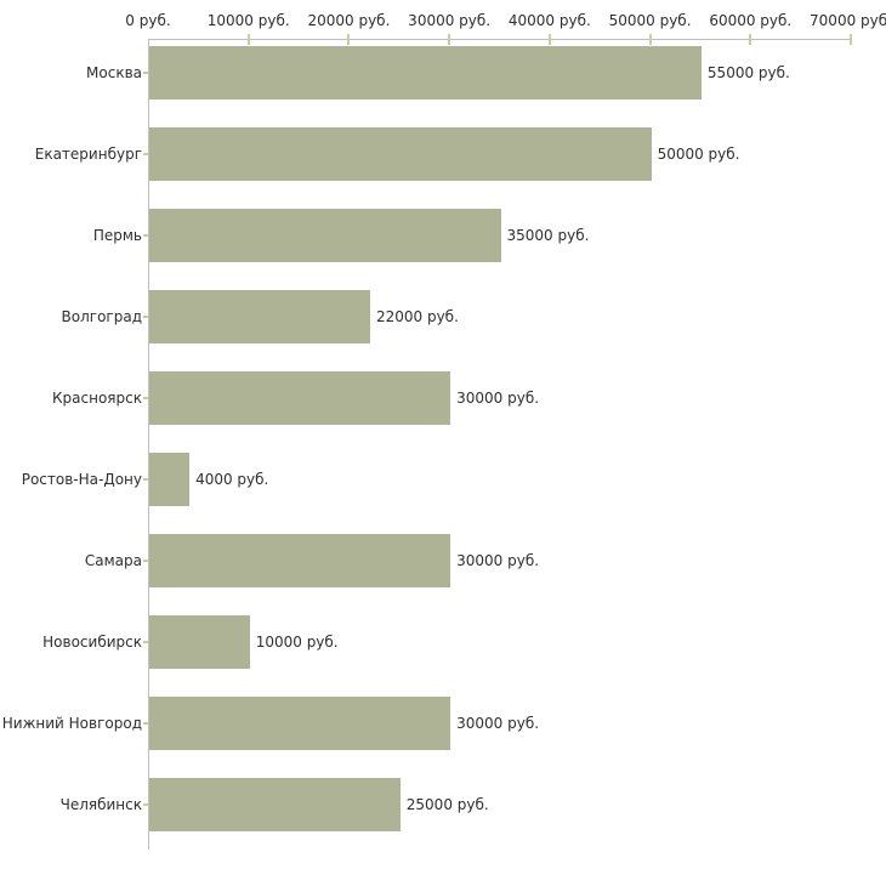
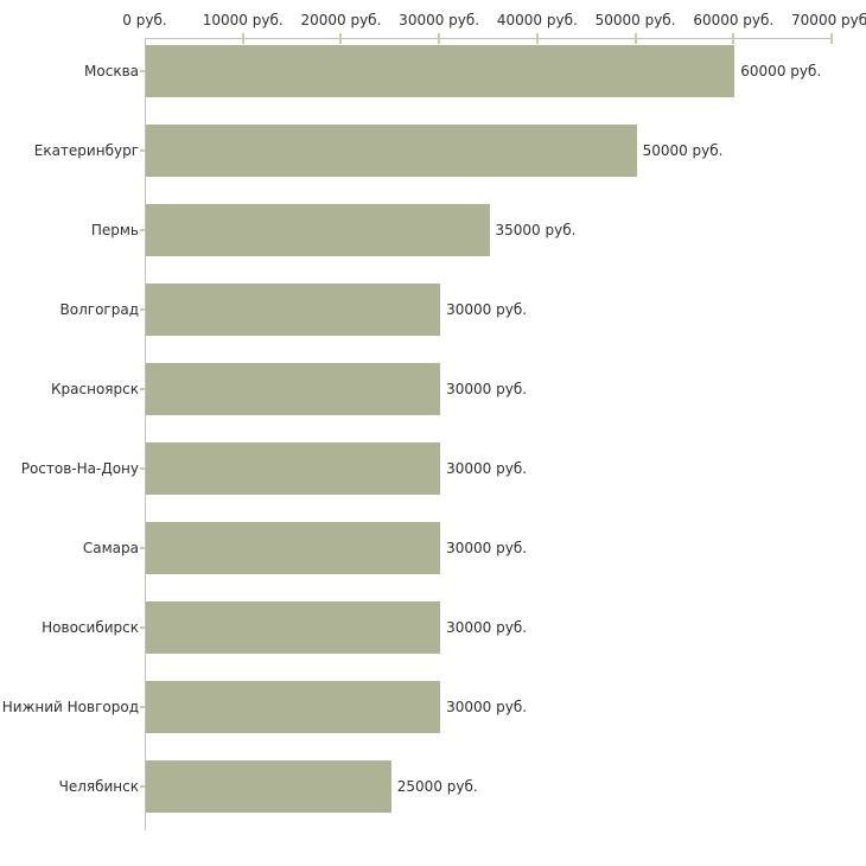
Москва: 55000 -> 60000
Волгоград: 22000 -> 30000
Ростов-На-Дону: 4000 -> 30000
Новосибирск: 10000 -> 30000
